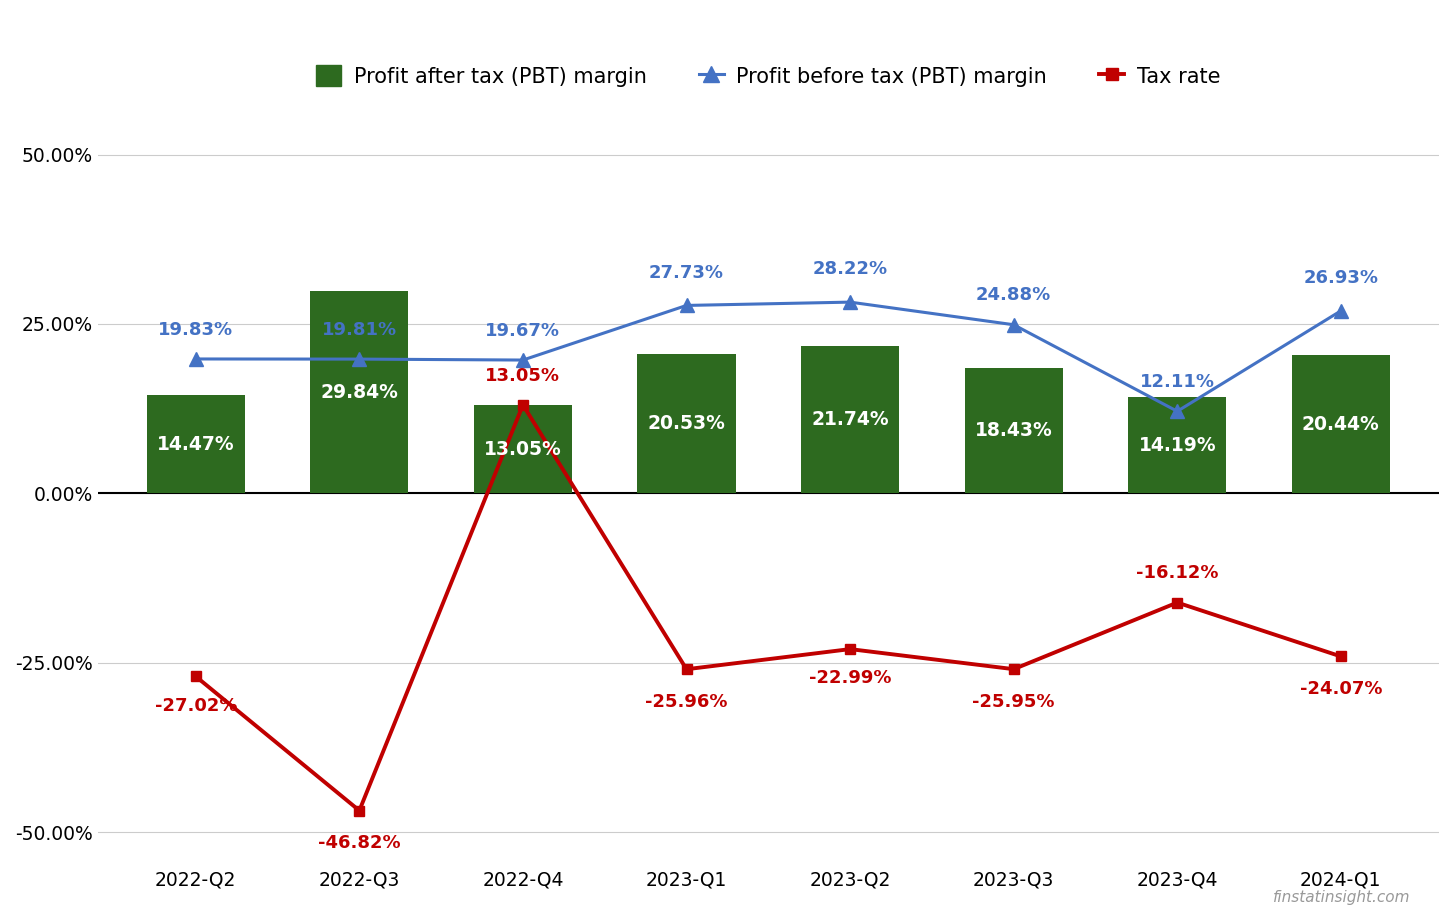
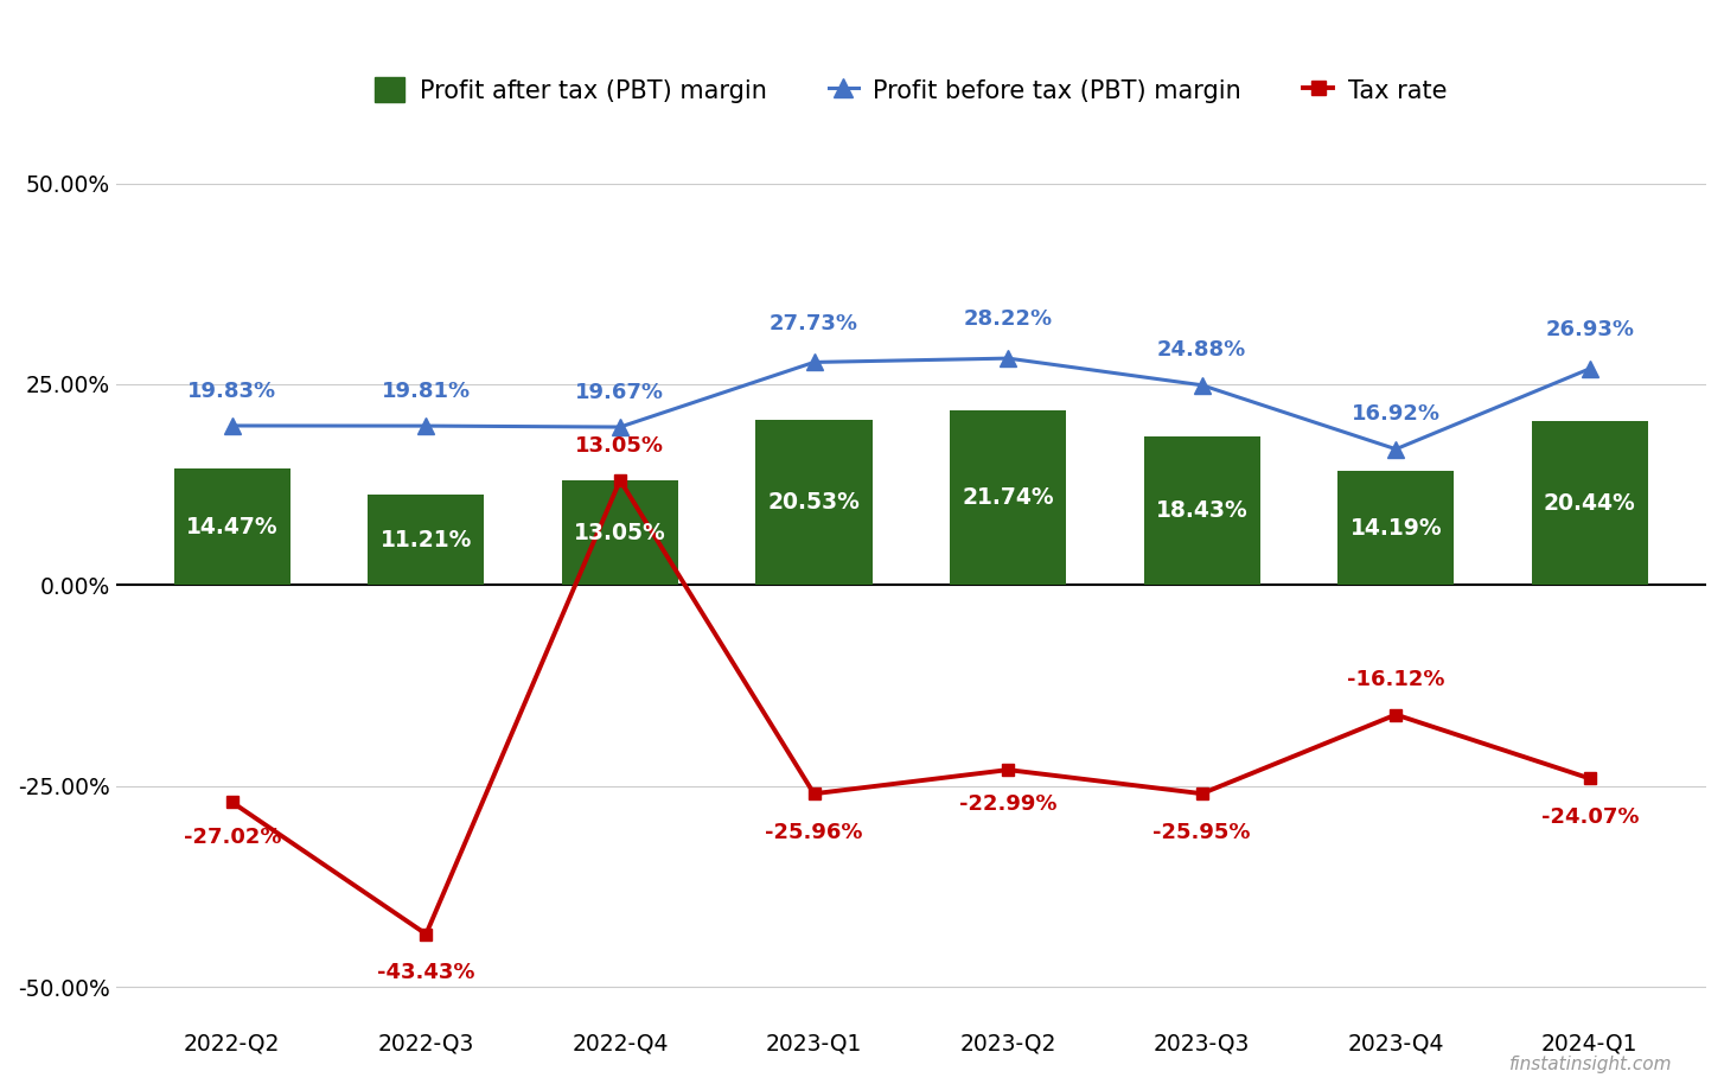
Profit after tax (PBT) margin/2022-Q3: 29.84% -> 11.21%
Tax rate/2022-Q3: -46.82% -> -43.43%
Profit before tax (PBT) margin/2023-Q4: 12.11% -> 16.92%
